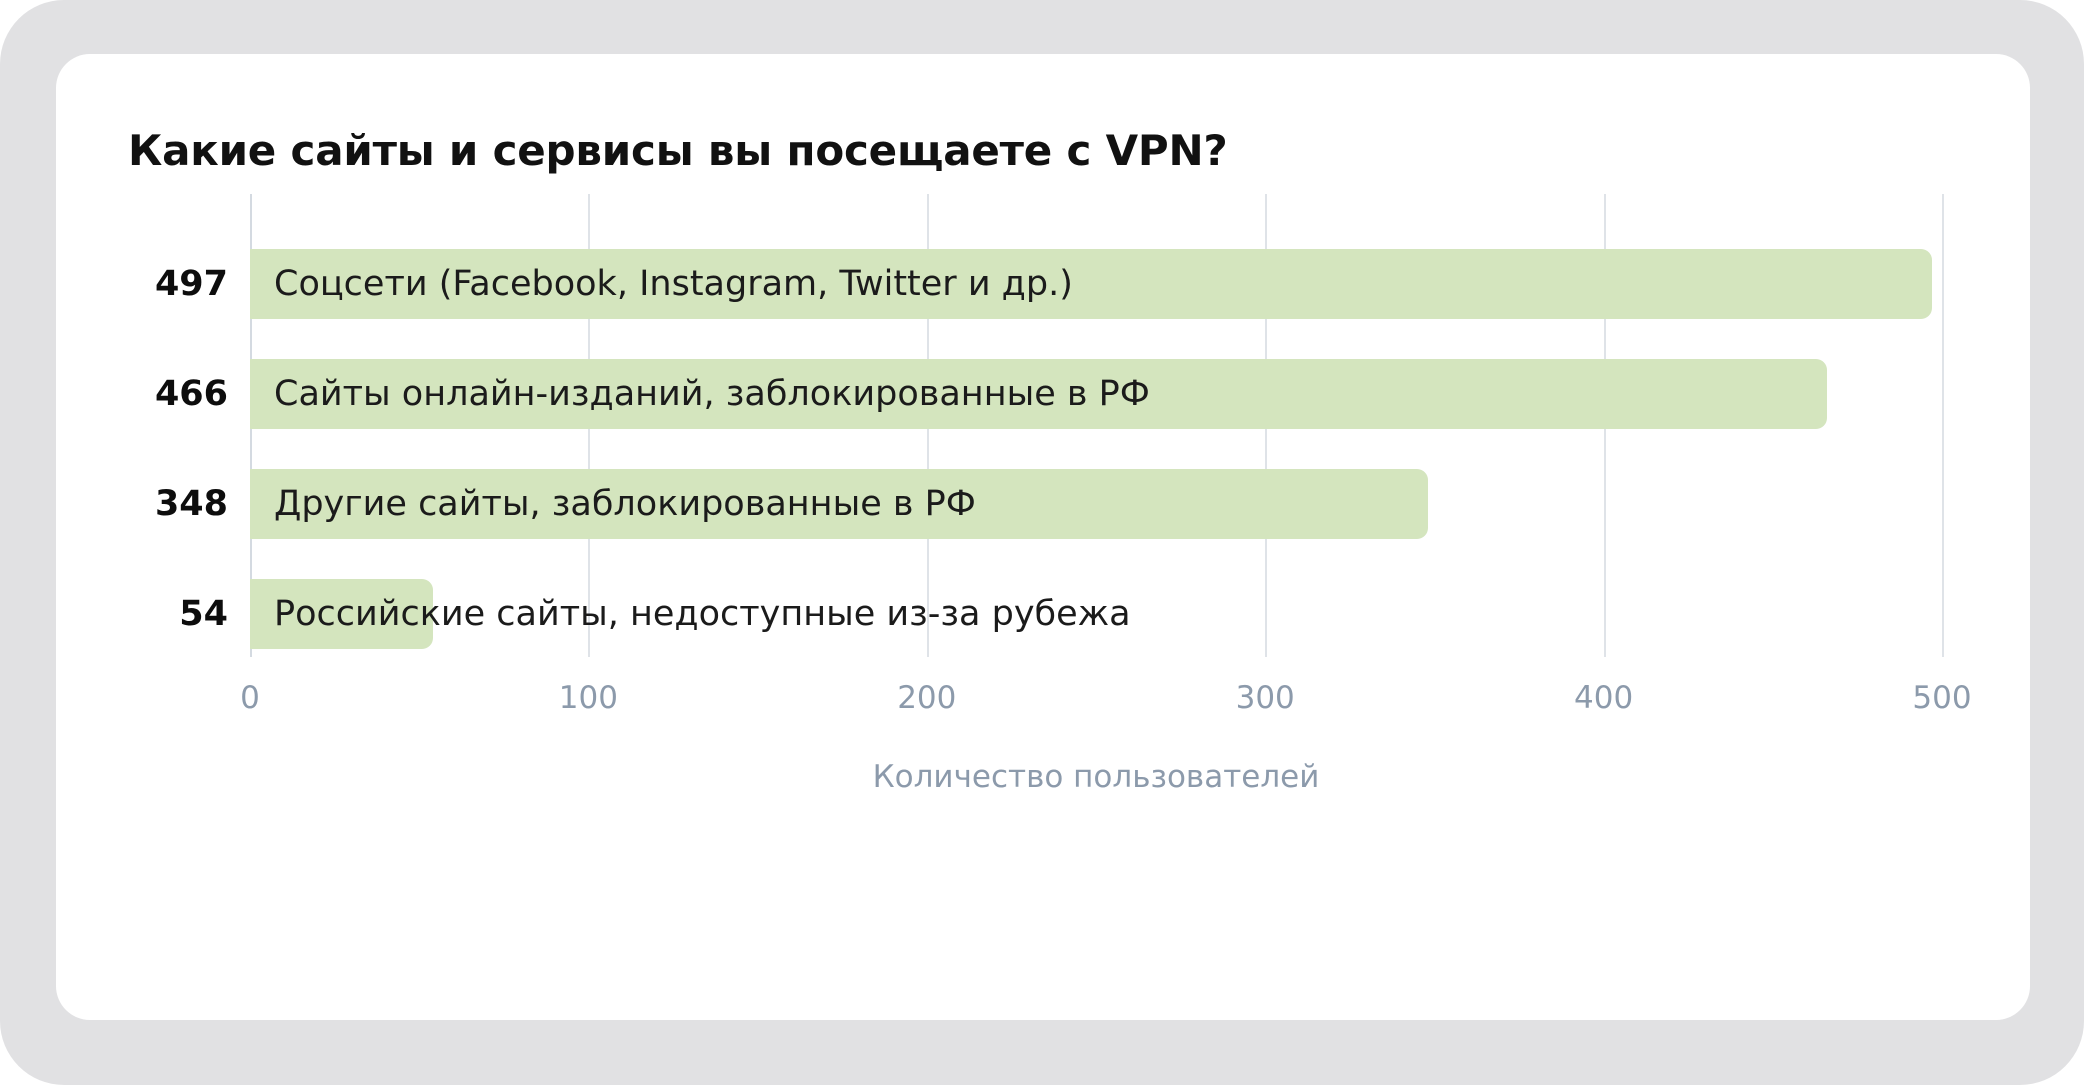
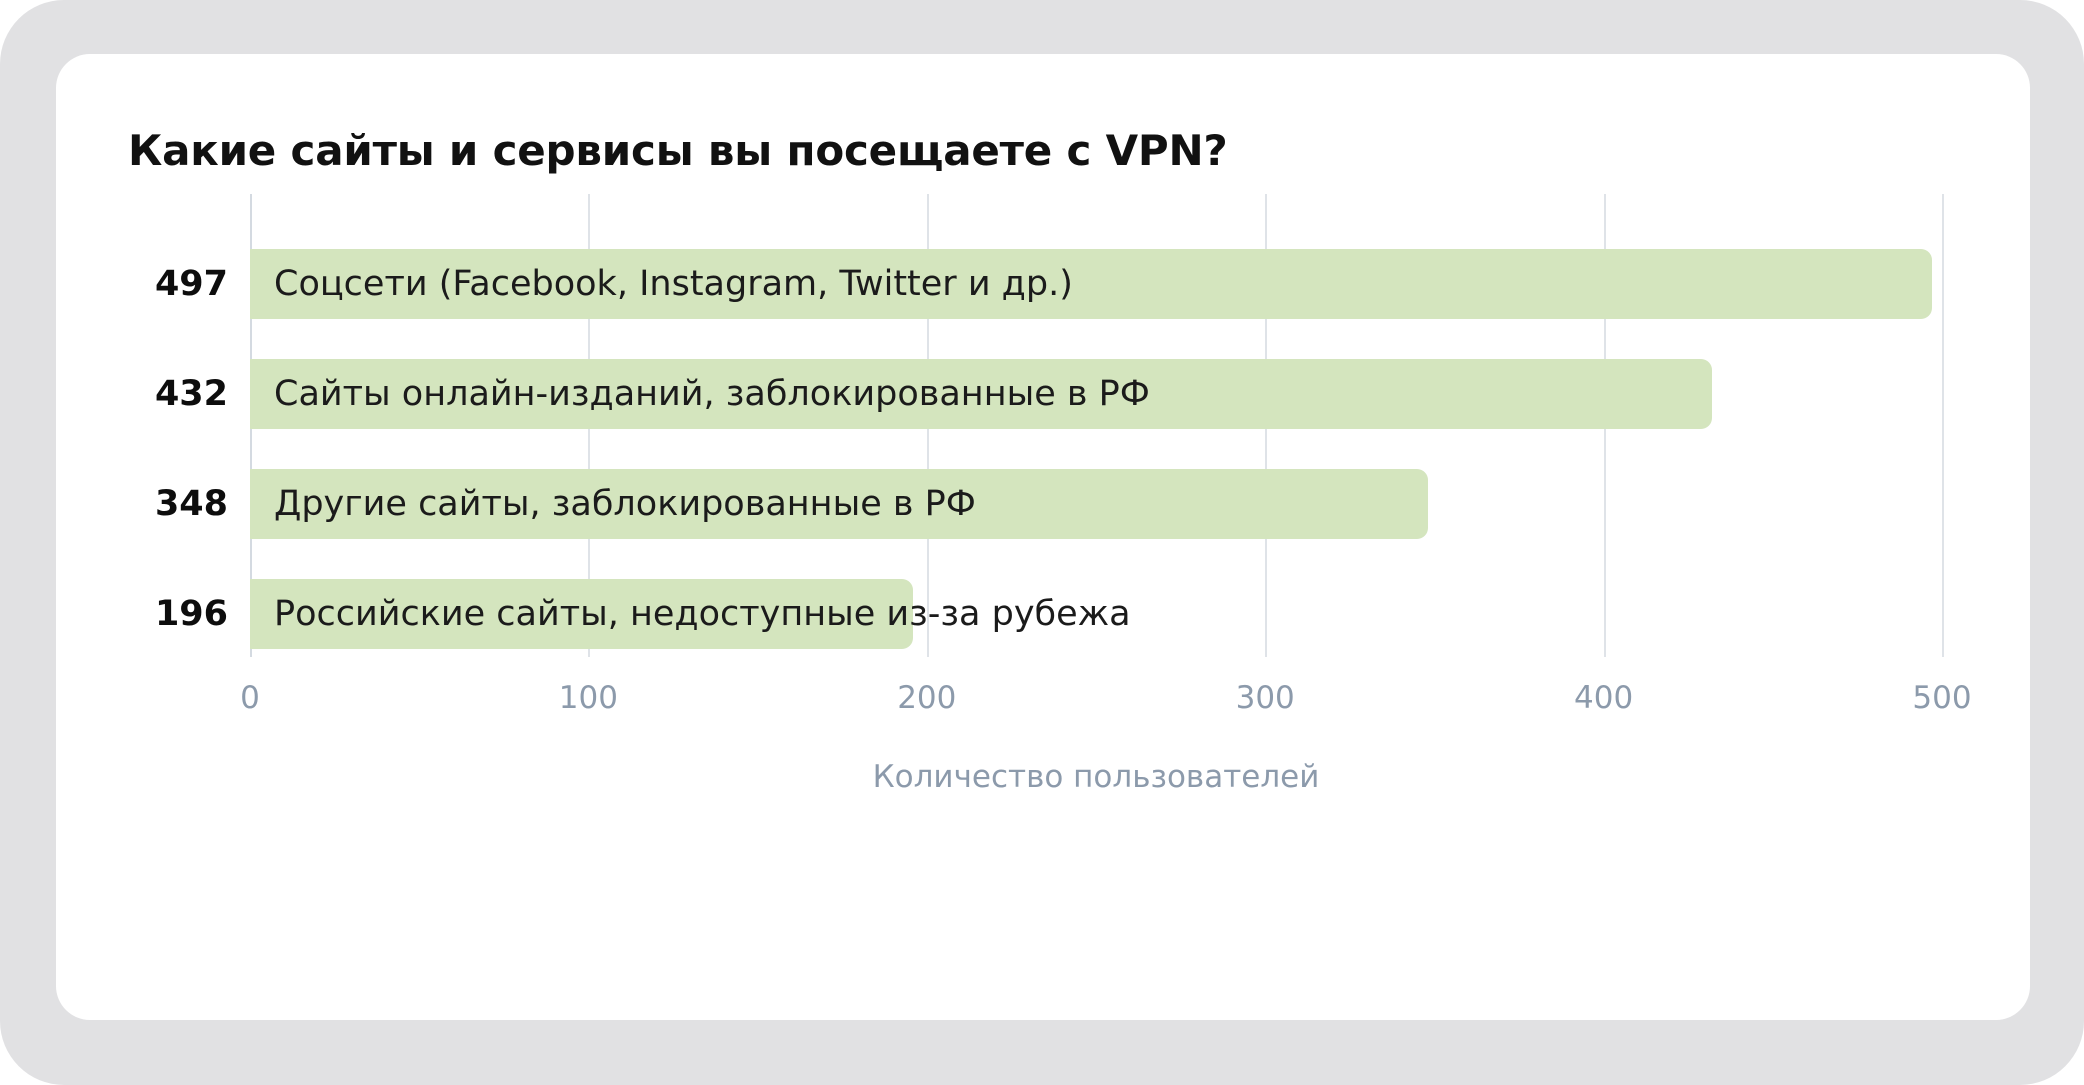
Сайты онлайн-изданий, заблокированные в РФ: 466 -> 432
Российские сайты, недоступные из-за рубежа: 54 -> 196
